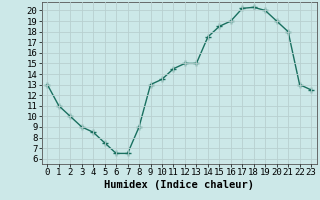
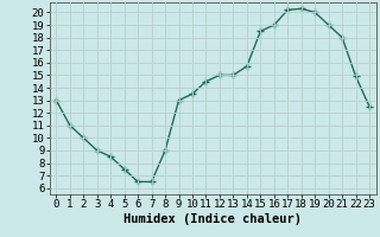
14: 17.5 -> 15.7
22: 13.0 -> 14.9
